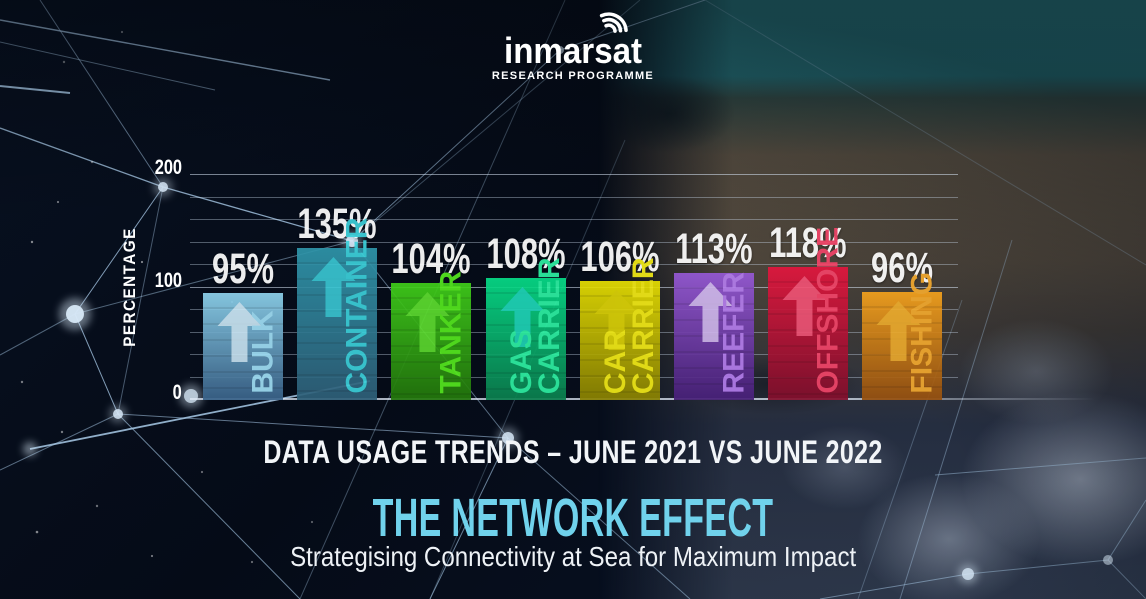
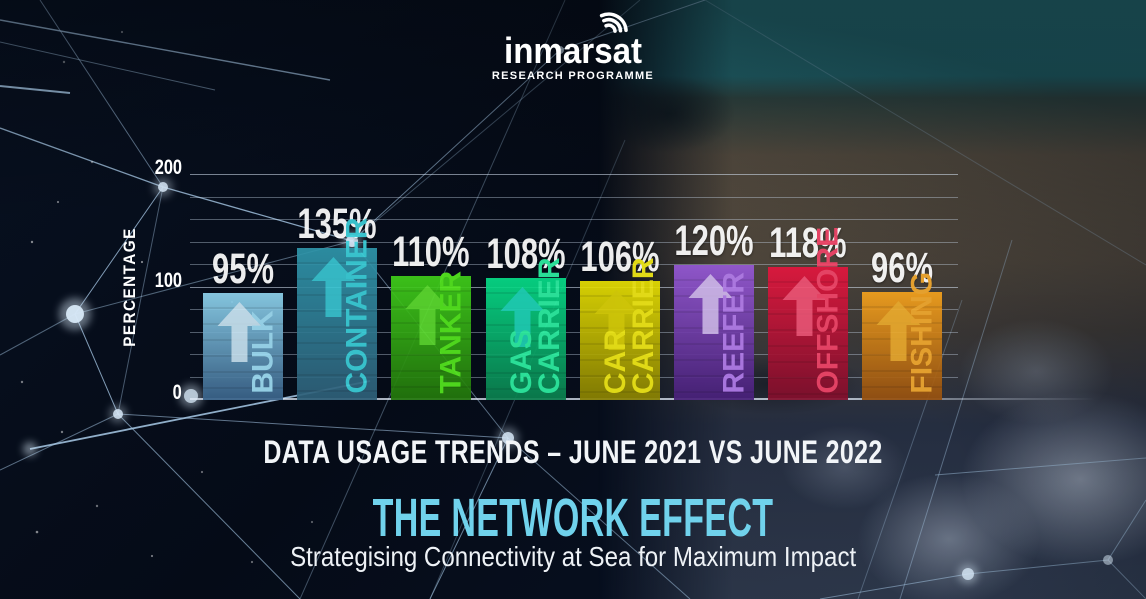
TANKER: 104% -> 110%
REEFER: 113% -> 120%
